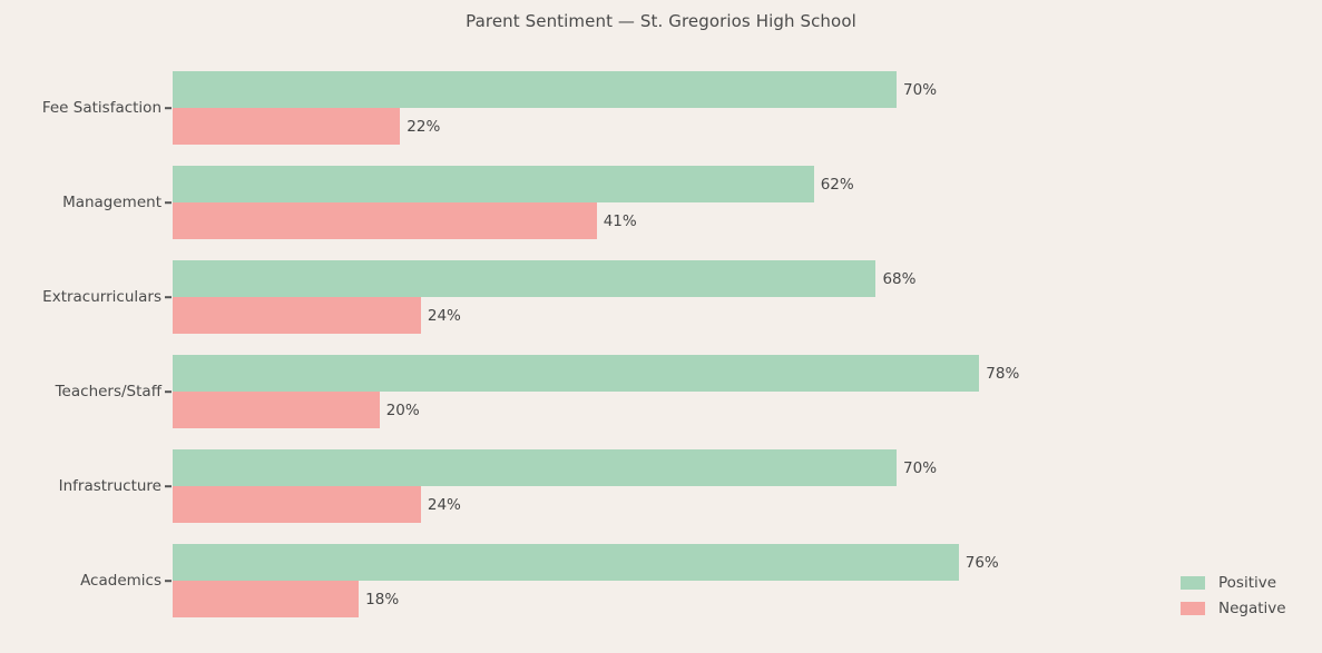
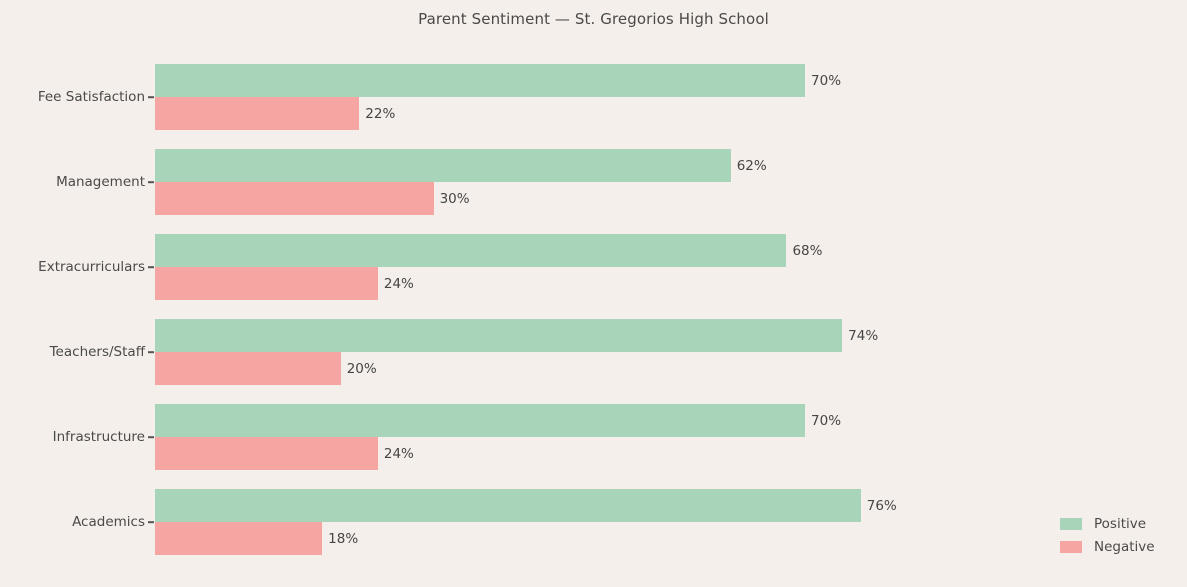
Negative/Management: 41% -> 30%
Positive/Teachers/Staff: 78% -> 74%
